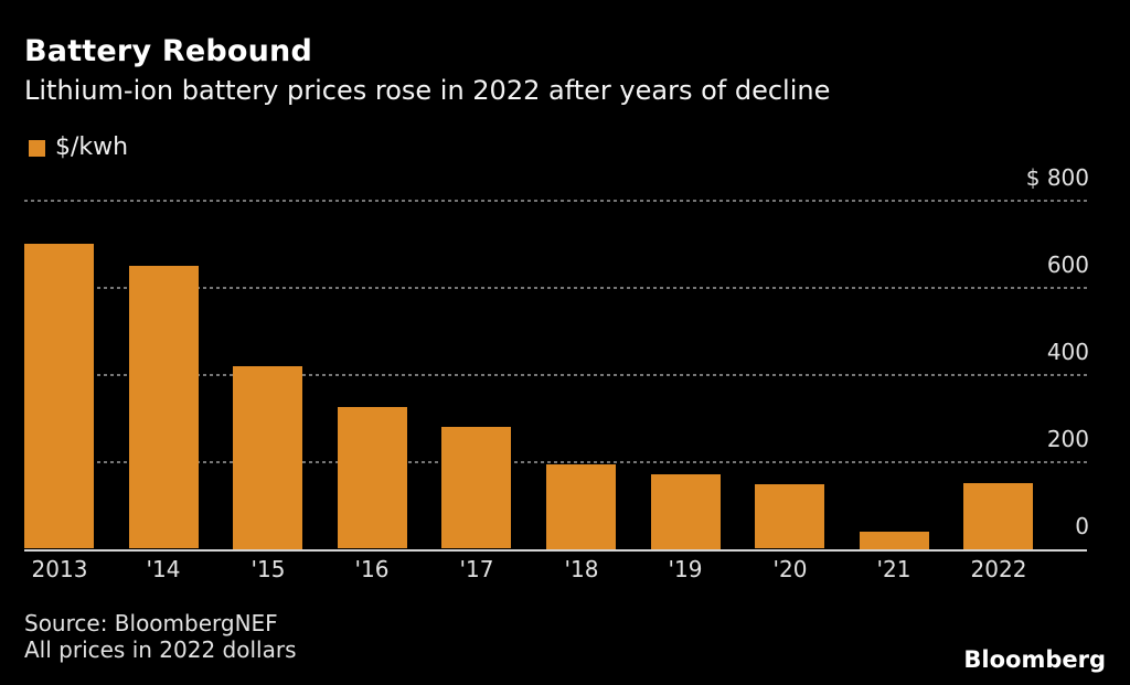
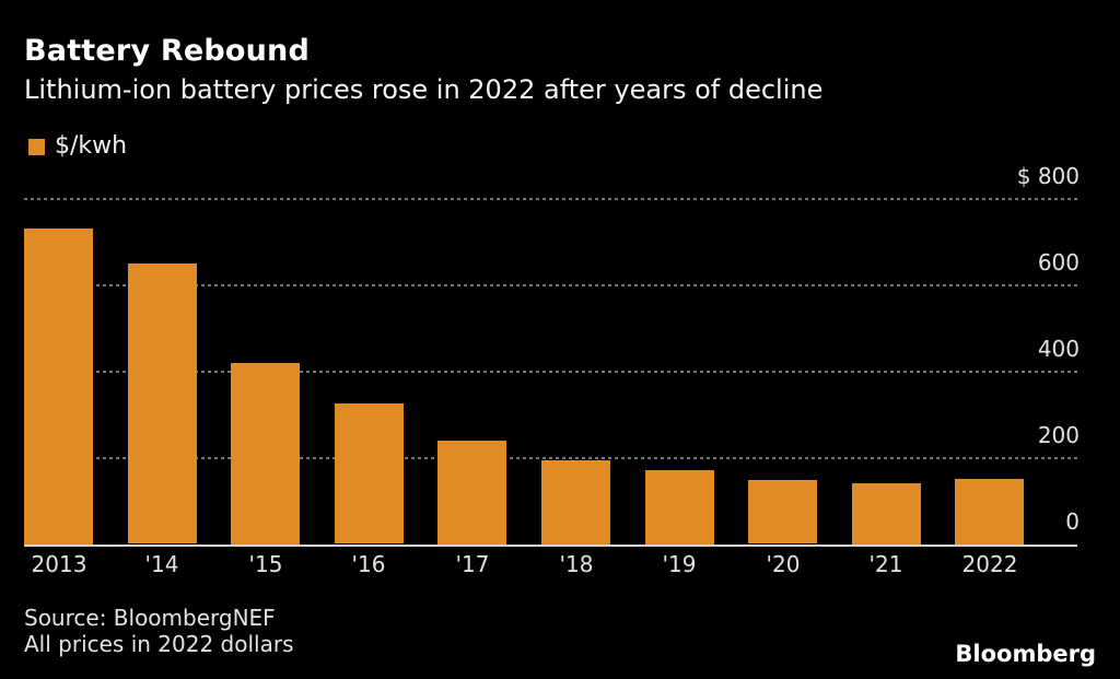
2013: 700 -> 730
'17: 280 -> 240
'21: 40 -> 140
